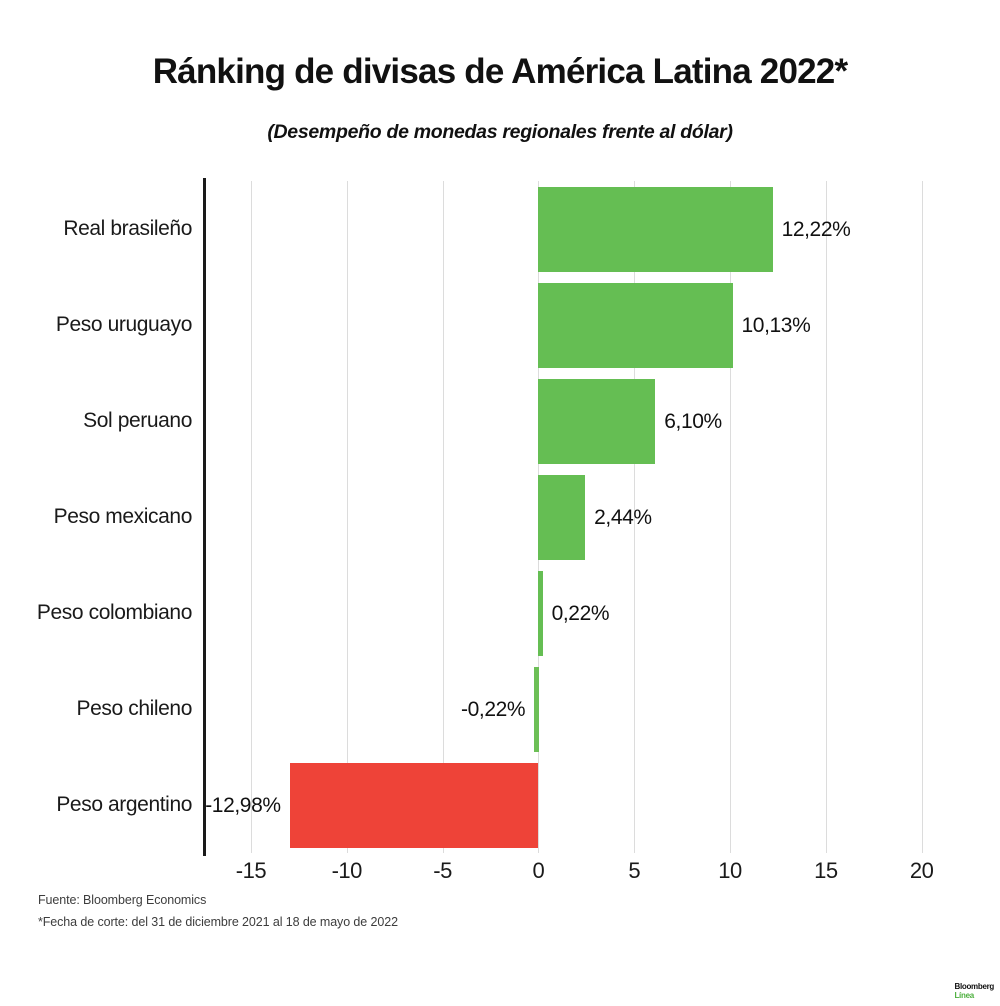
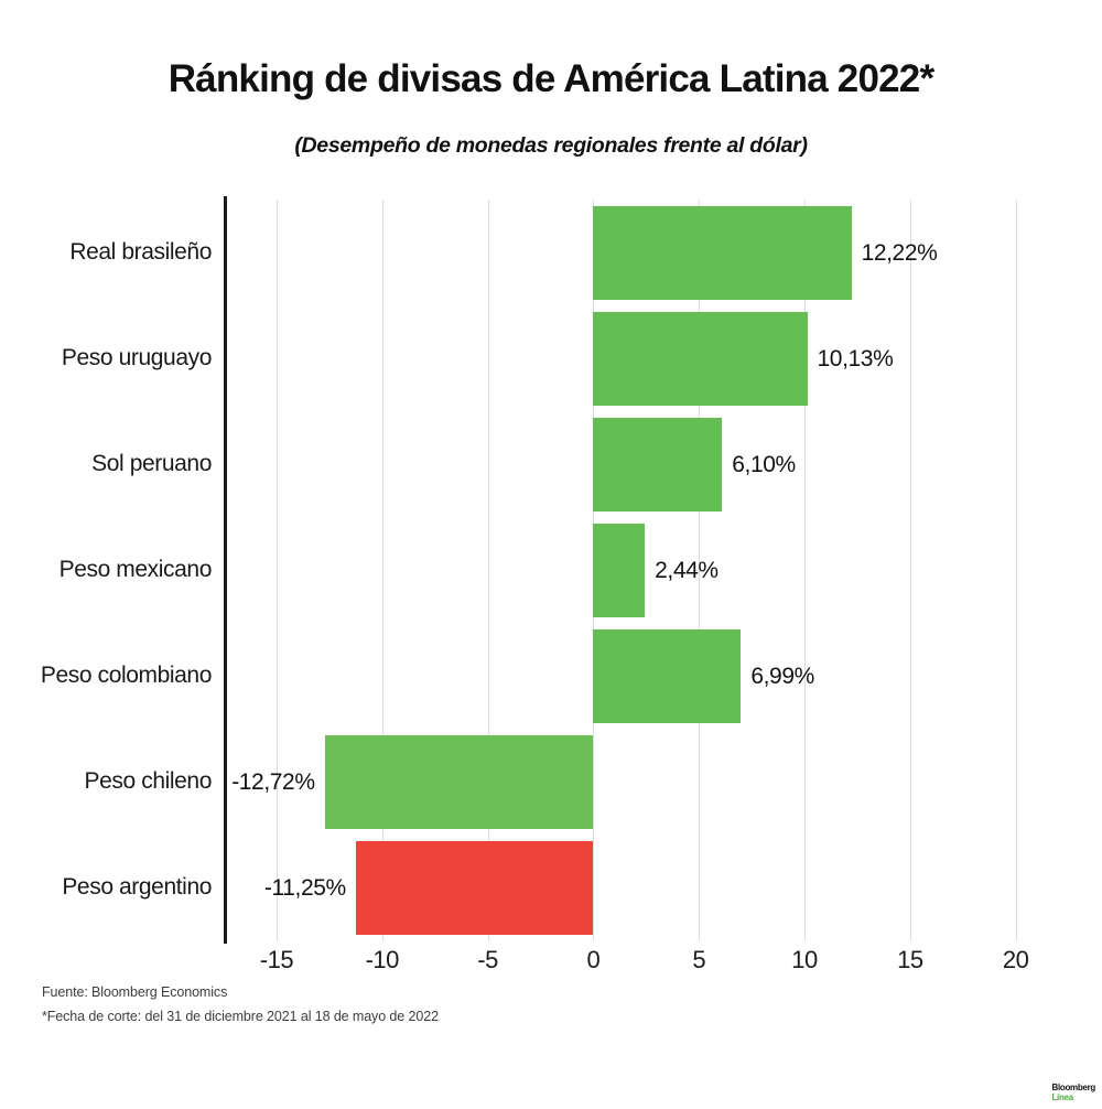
Peso colombiano: 0,22% -> 6,99%
Peso chileno: -0,22% -> -12,72%
Peso argentino: -12,98% -> -11,25%
